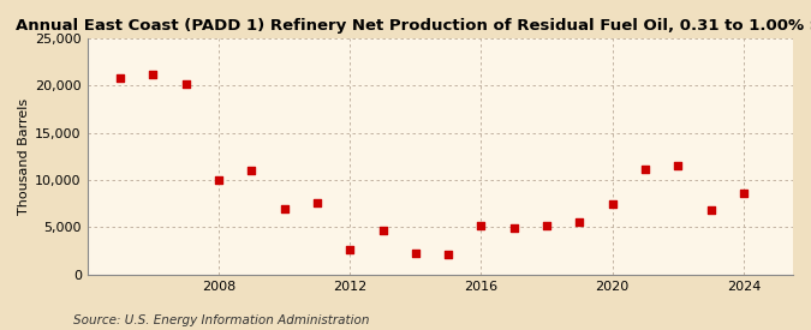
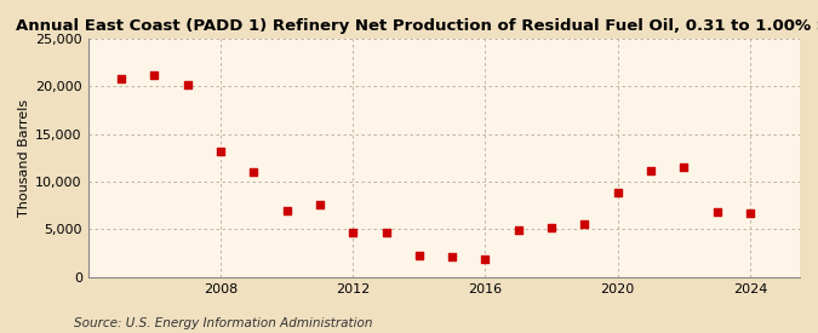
2008: 10,000 -> 13,200
2012: 2,600 -> 4,600
2016: 5,200 -> 1,900
2020: 7,400 -> 8,800
2024: 8,600 -> 6,700
